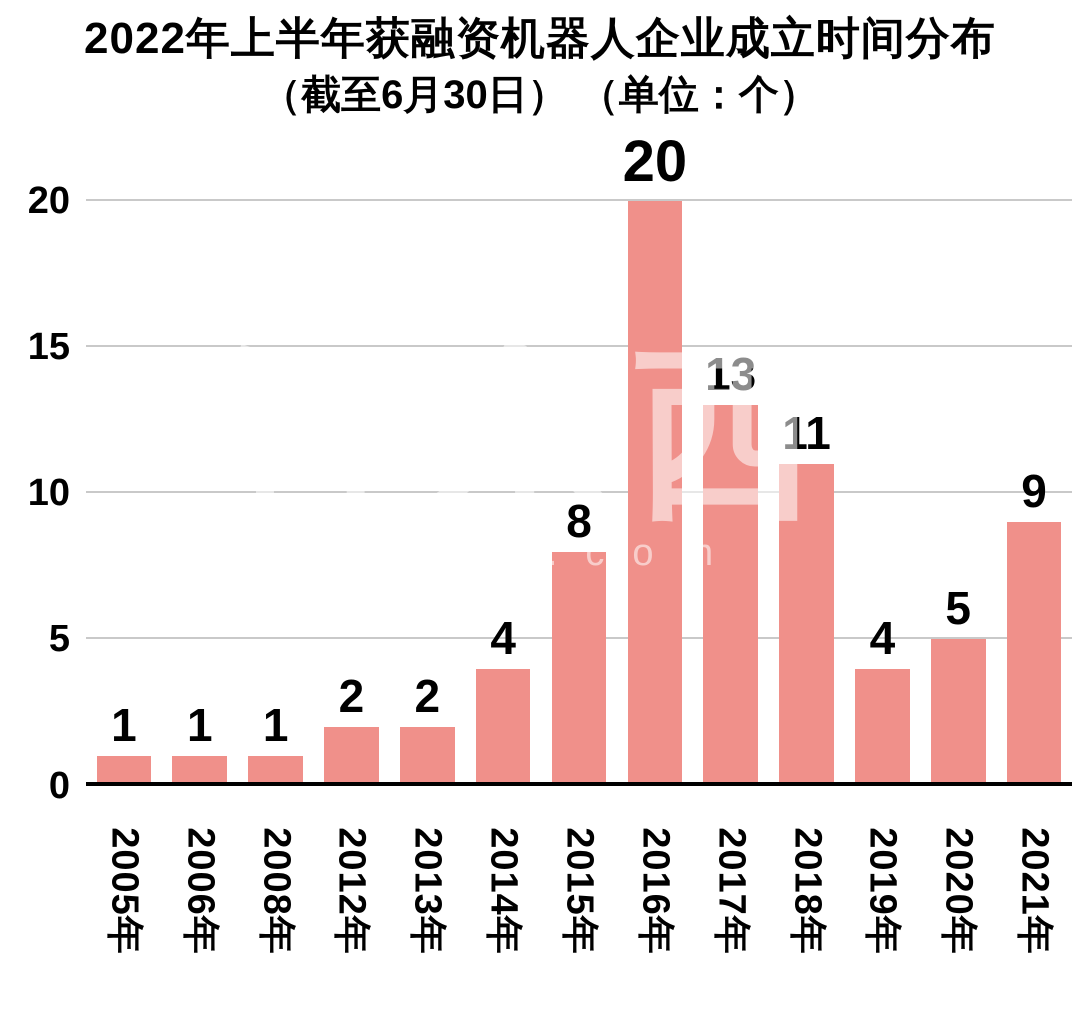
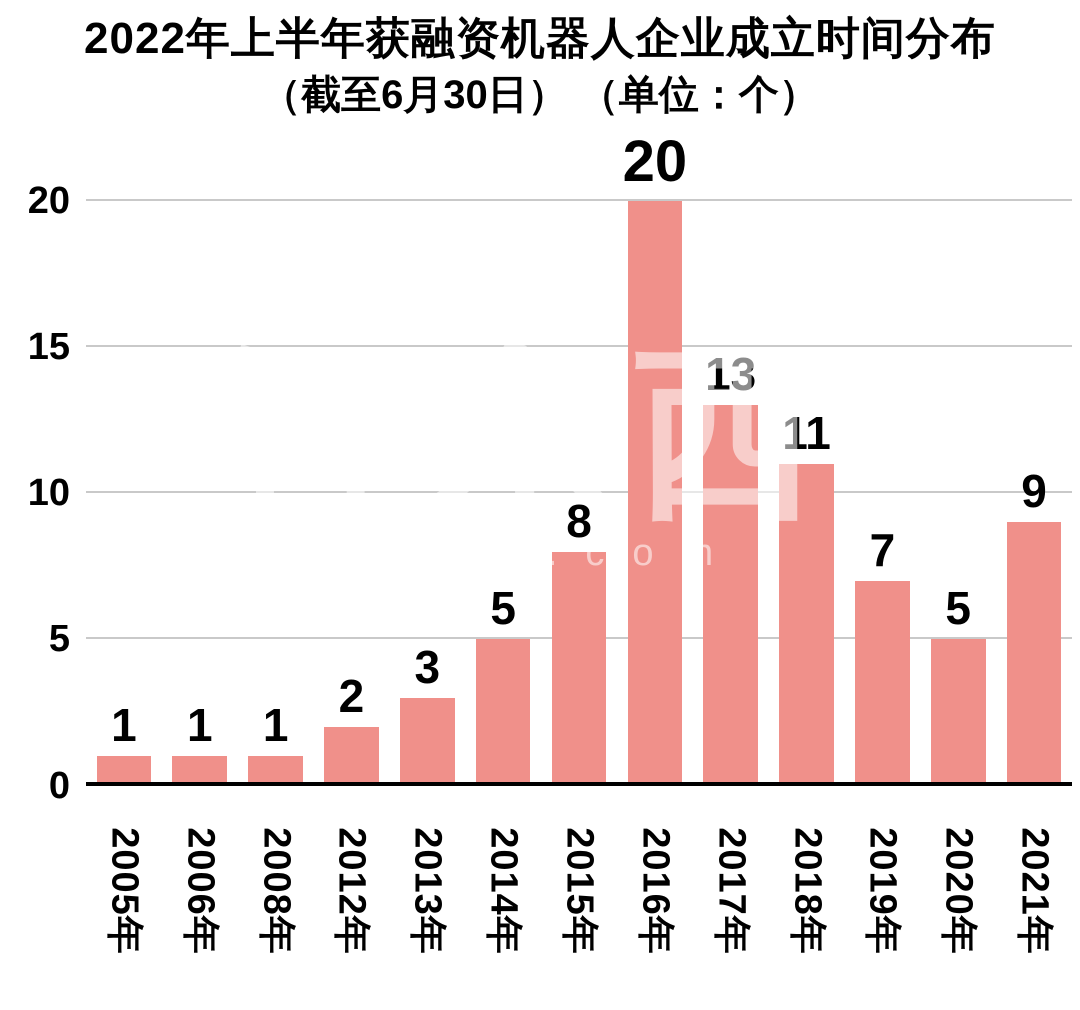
2013年: 2 -> 3
2014年: 4 -> 5
2019年: 4 -> 7
